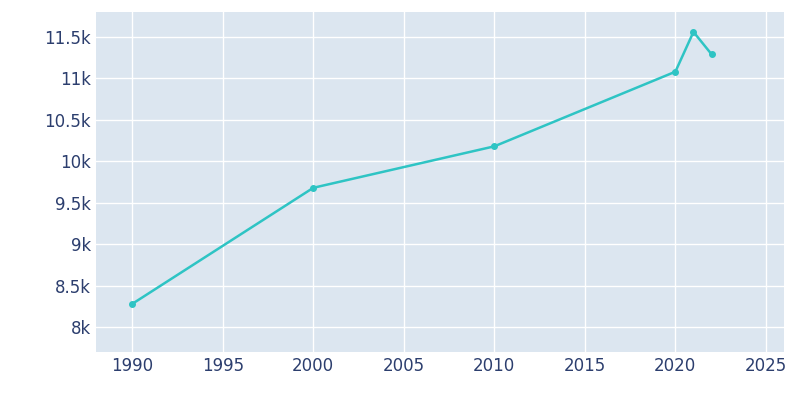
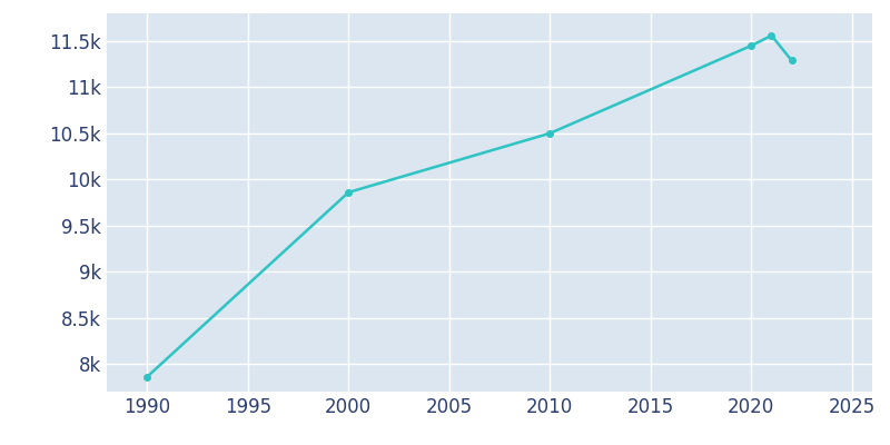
1990: 8.28k -> 7.86k
2000: 9.68k -> 9.86k
2010: 10.18k -> 10.50k
2020: 11.08k -> 11.45k
